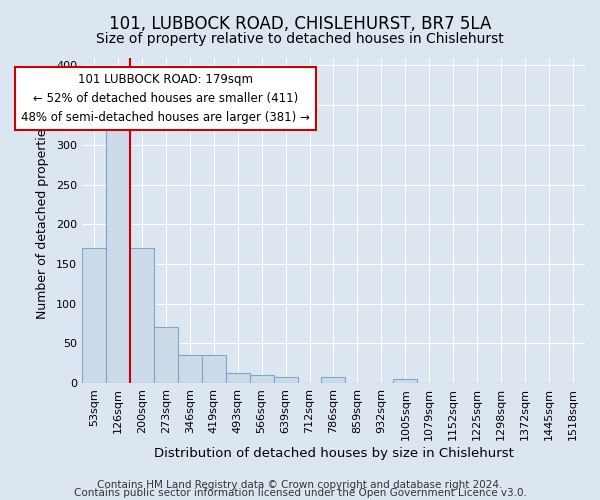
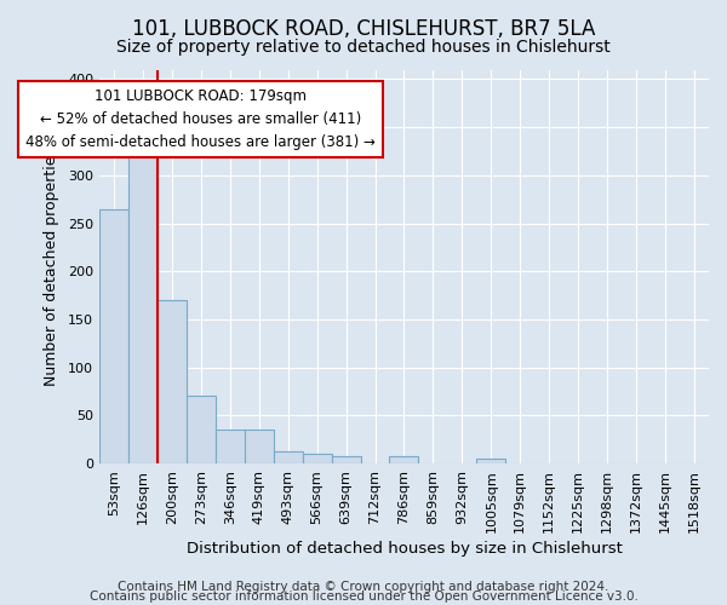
53sqm: 170 -> 264
